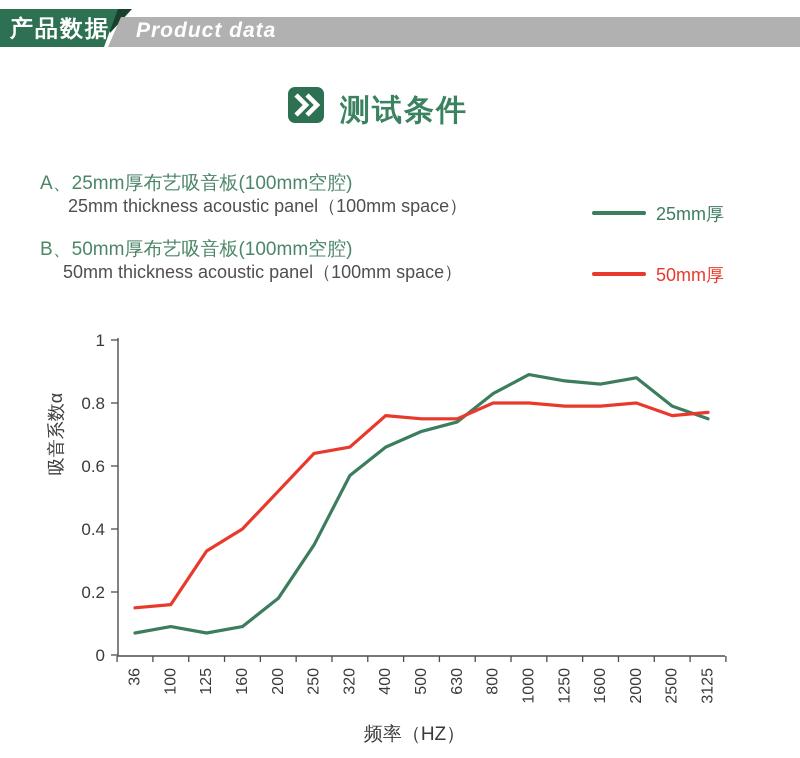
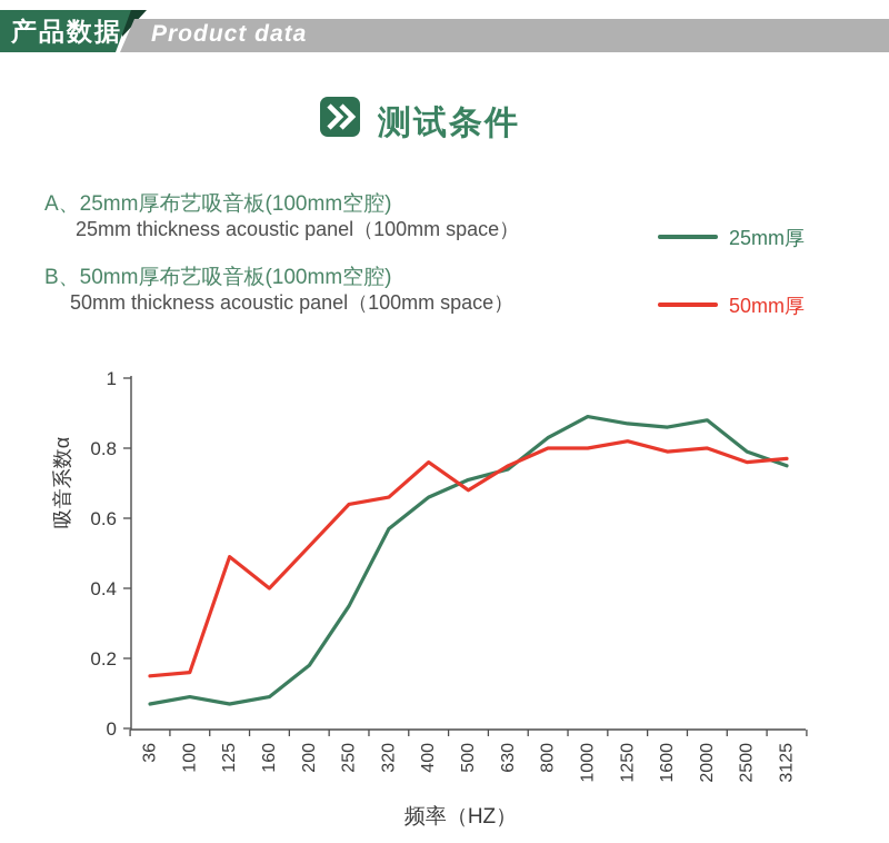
50mm厚/125: 0.33 -> 0.49
50mm厚/500: 0.75 -> 0.68
50mm厚/1250: 0.79 -> 0.82
